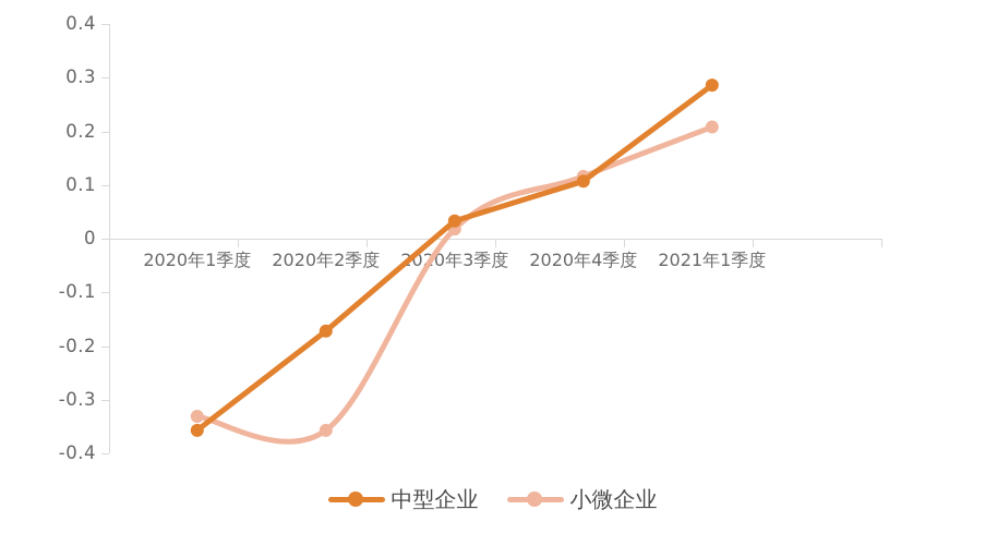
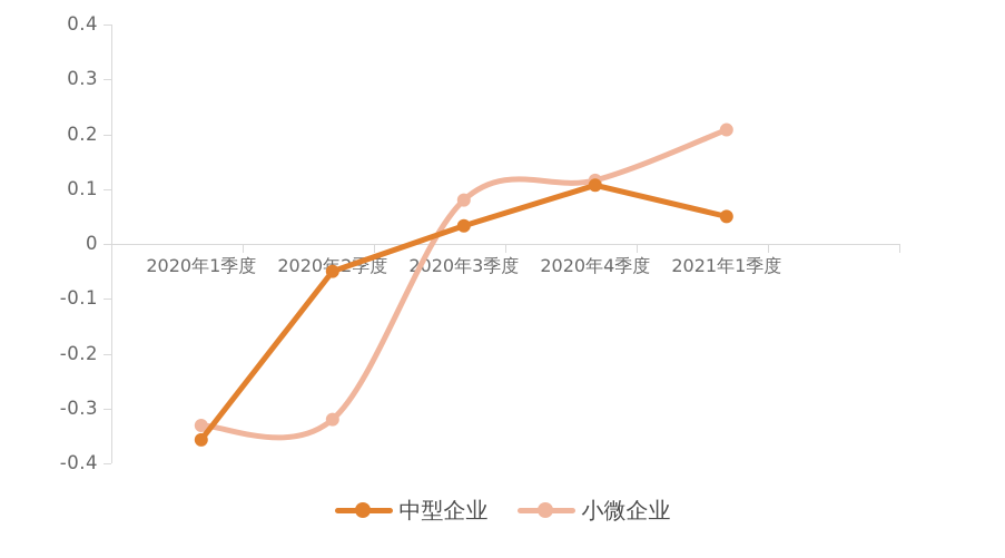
中型企业/2020年2季度: -0.17 -> -0.05
小微企业/2020年2季度: -0.36 -> -0.32
小微企业/2020年3季度: 0.02 -> 0.08
中型企业/2021年1季度: 0.29 -> 0.05
